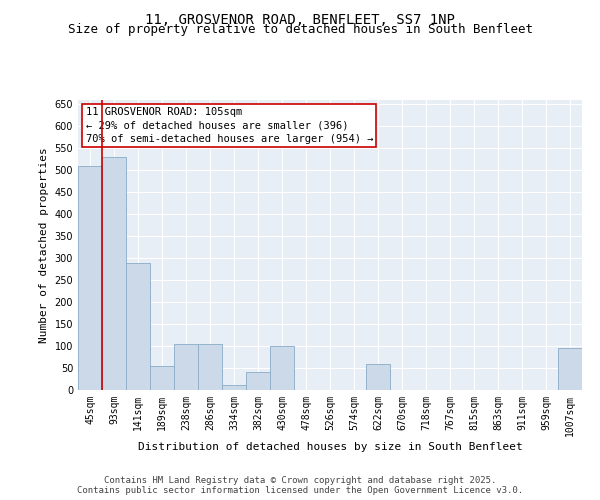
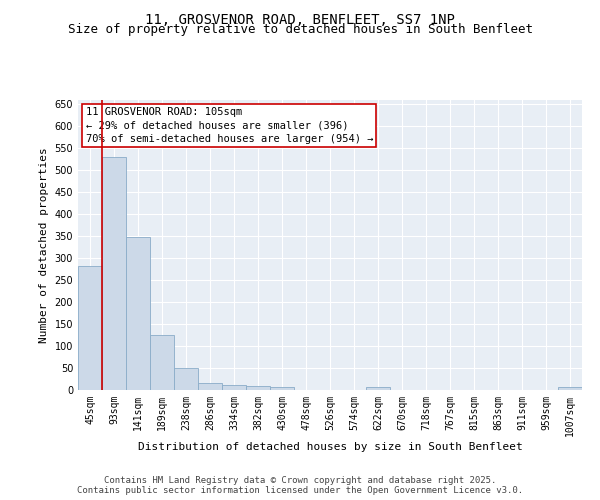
45sqm: 510 -> 283
141sqm: 290 -> 348
189sqm: 55 -> 125
238sqm: 105 -> 50
286sqm: 105 -> 17
382sqm: 40 -> 10
430sqm: 100 -> 7
622sqm: 60 -> 7
1007sqm: 95 -> 6
